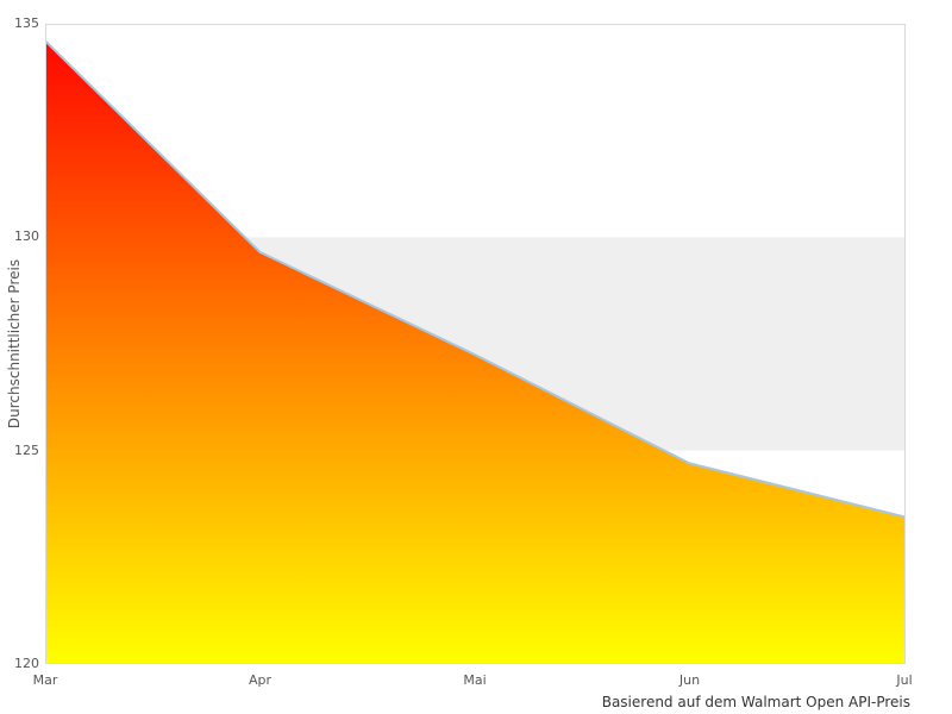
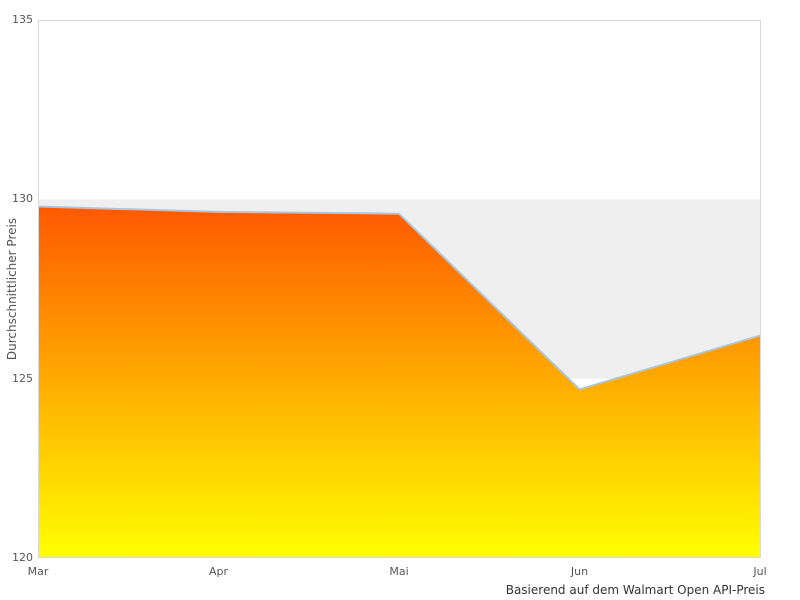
Mar: 134.6 -> 129.8
Mai: 127.2 -> 129.6
Jul: 123.5 -> 126.2
